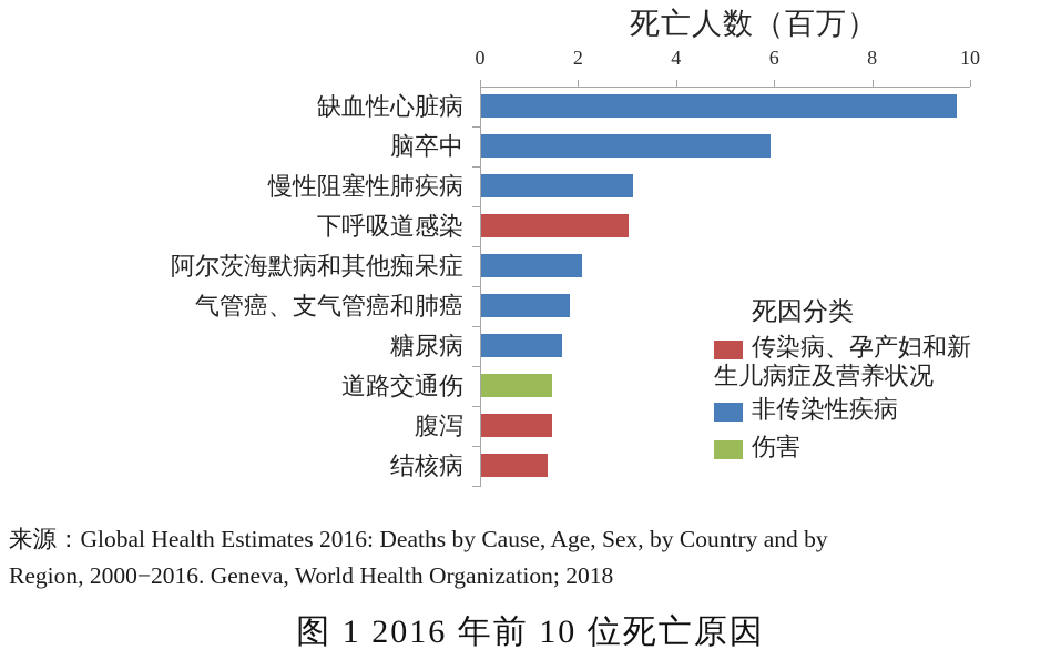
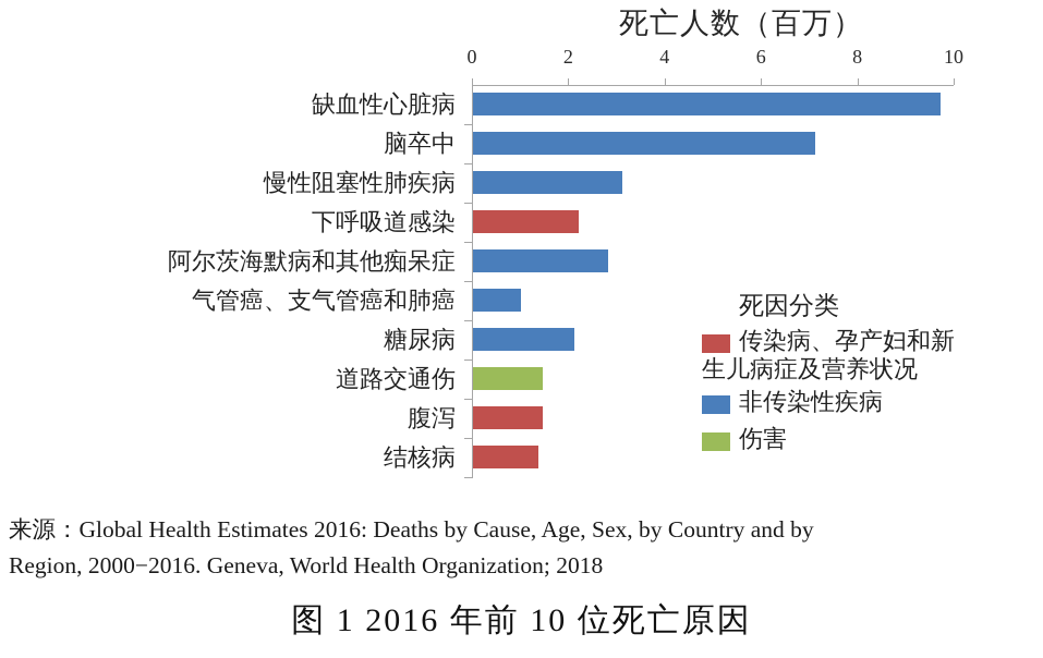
脑卒中: 5.9 -> 7.1
下呼吸道感染: 3.0 -> 2.2
阿尔茨海默病和其他痴呆症: 2.0 -> 2.8
气管癌、支气管癌和肺癌: 1.8 -> 1.0
糖尿病: 1.6 -> 2.1
